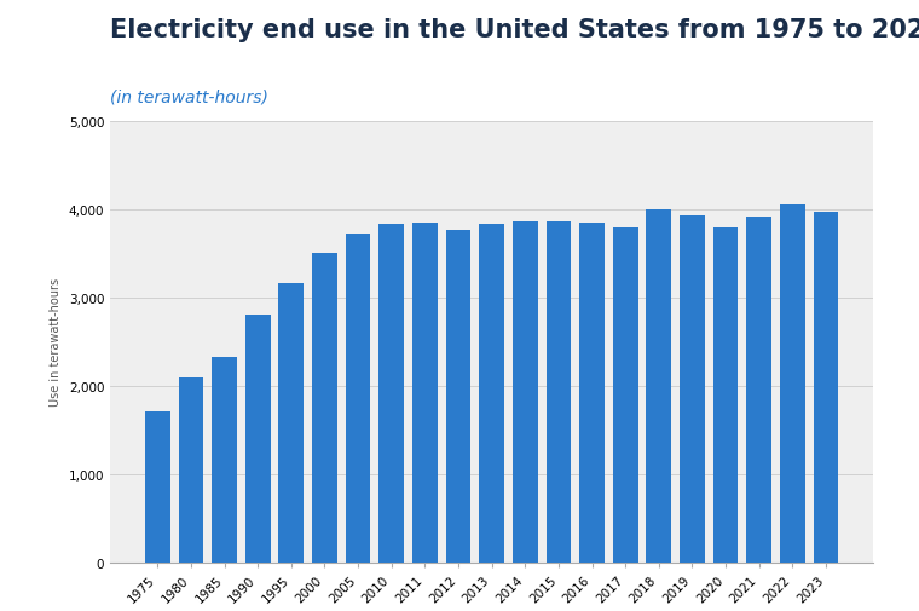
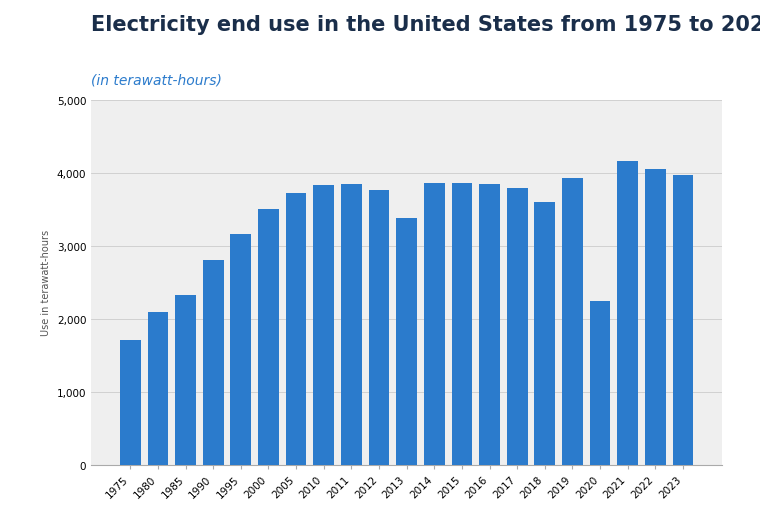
2013: 3,830 -> 3,380
2018: 4,000 -> 3,600
2020: 3,800 -> 2,240
2021: 3,920 -> 4,160
